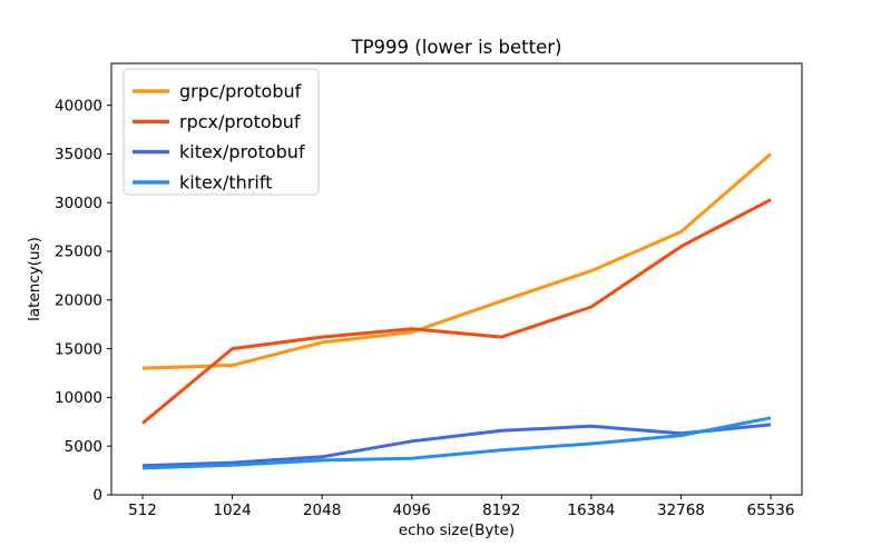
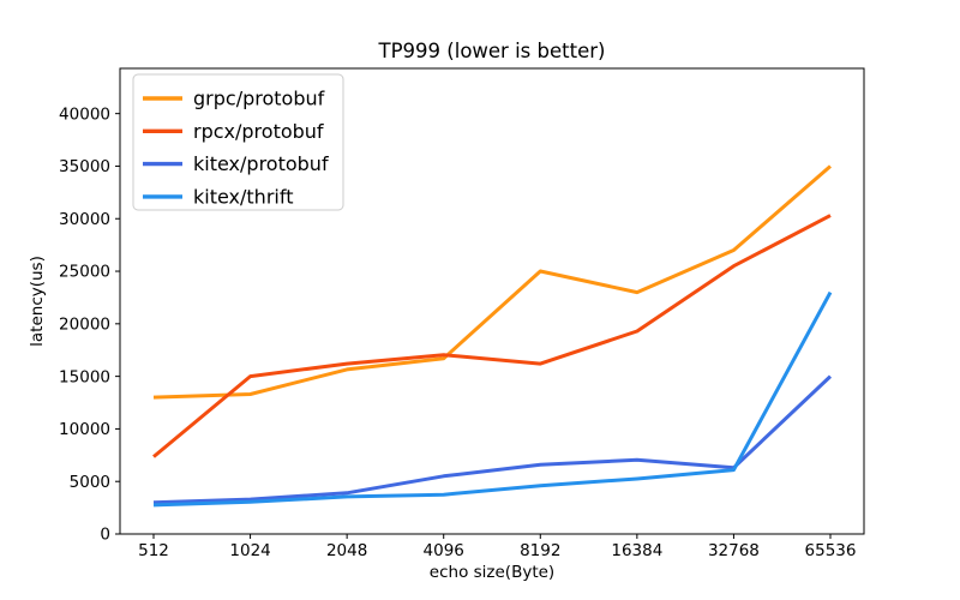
grpc/protobuf/8192: 20000 -> 25000
kitex/protobuf/65536: 7000 -> 15000
kitex/thrift/65536: 8000 -> 23000
